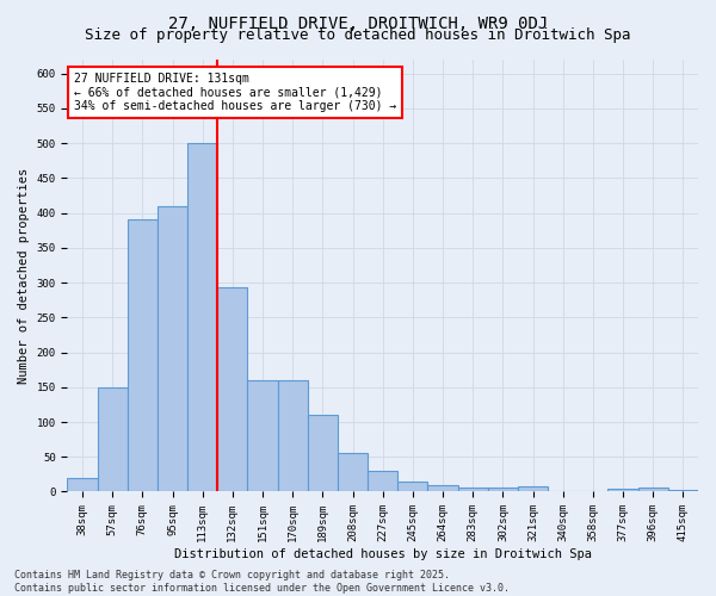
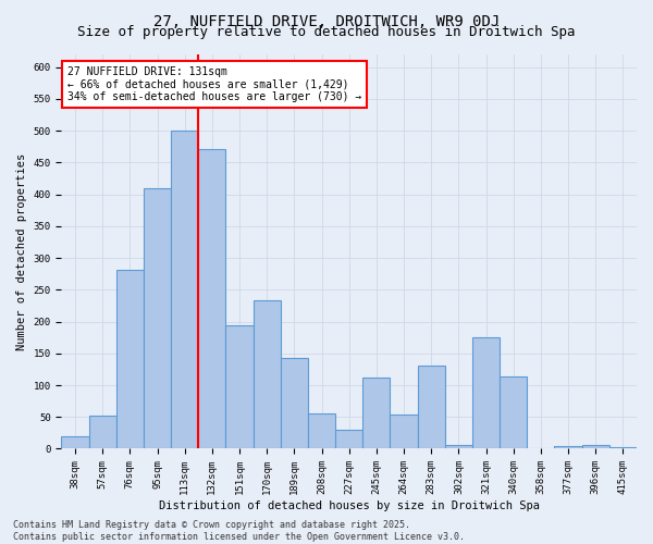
57sqm: 150 -> 52
76sqm: 390 -> 282
132sqm: 293 -> 472
151sqm: 160 -> 194
170sqm: 160 -> 234
189sqm: 110 -> 142
245sqm: 15 -> 112
264sqm: 10 -> 54
283sqm: 6 -> 130
321sqm: 8 -> 176
340sqm: 1 -> 114
